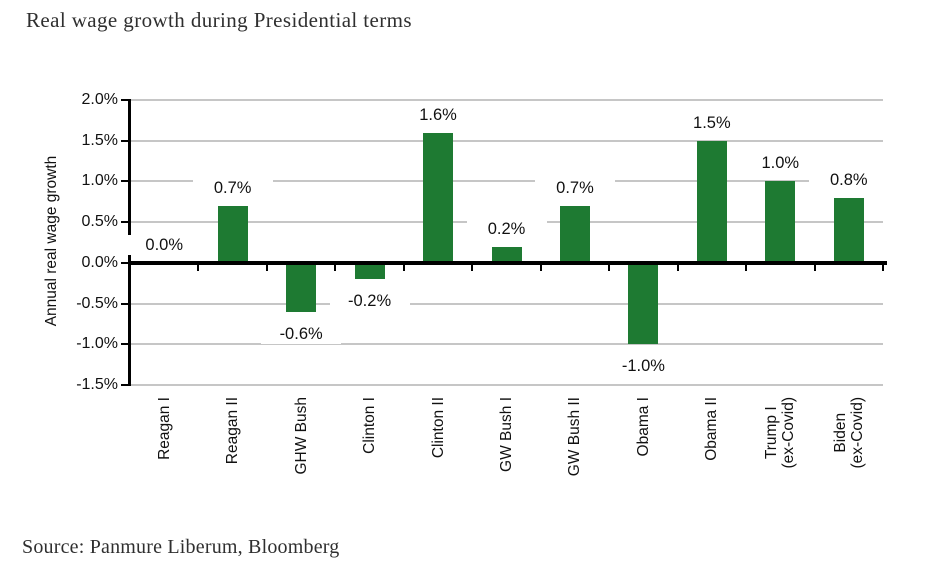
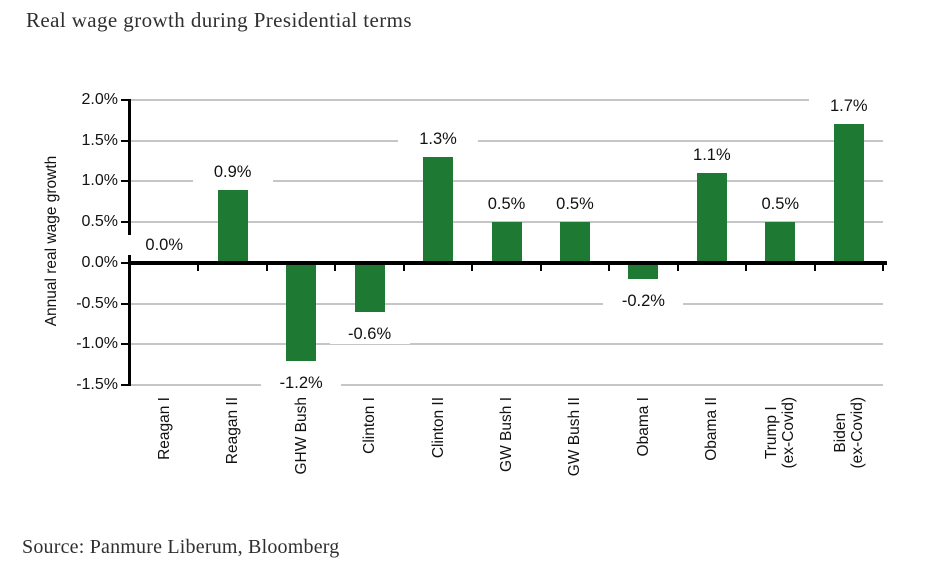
Reagan II: 0.7% -> 0.9%
GHW Bush: -0.6% -> -1.2%
Clinton I: -0.2% -> -0.6%
Clinton II: 1.6% -> 1.3%
GW Bush I: 0.2% -> 0.5%
GW Bush II: 0.7% -> 0.5%
Obama I: -1.0% -> -0.2%
Obama II: 1.5% -> 1.1%
Trump I (ex-Covid): 1.0% -> 0.5%
Biden (ex-Covid): 0.8% -> 1.7%
